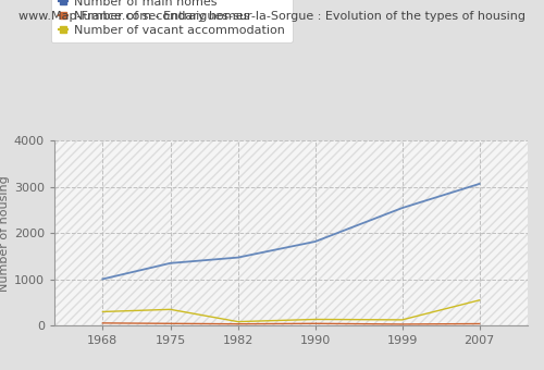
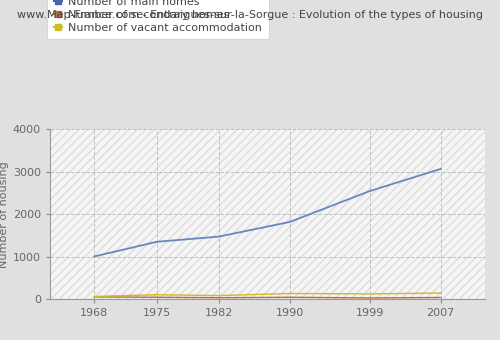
Number of vacant accommodation/1968: 300 -> 60
Number of vacant accommodation/1975: 350 -> 100
Number of vacant accommodation/2007: 550 -> 140
